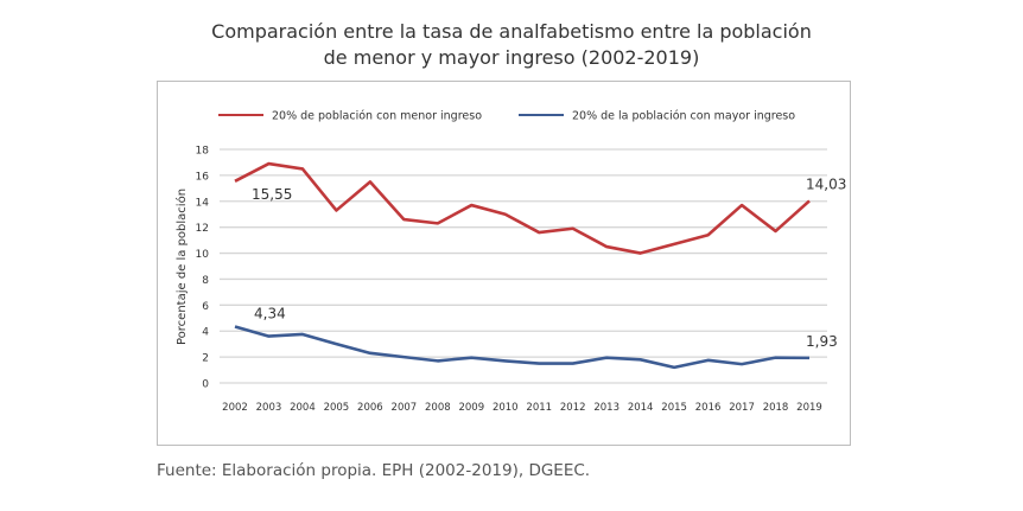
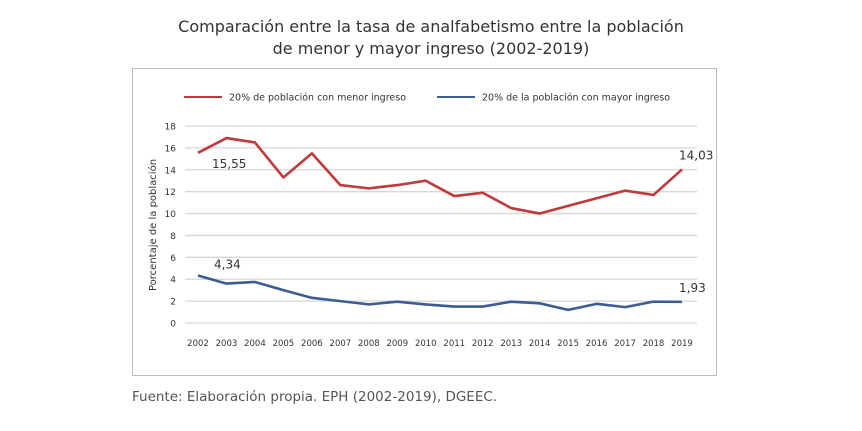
20% de población con menor ingreso/2009: 13.7 -> 12.6
20% de población con menor ingreso/2017: 13.7 -> 12.1
